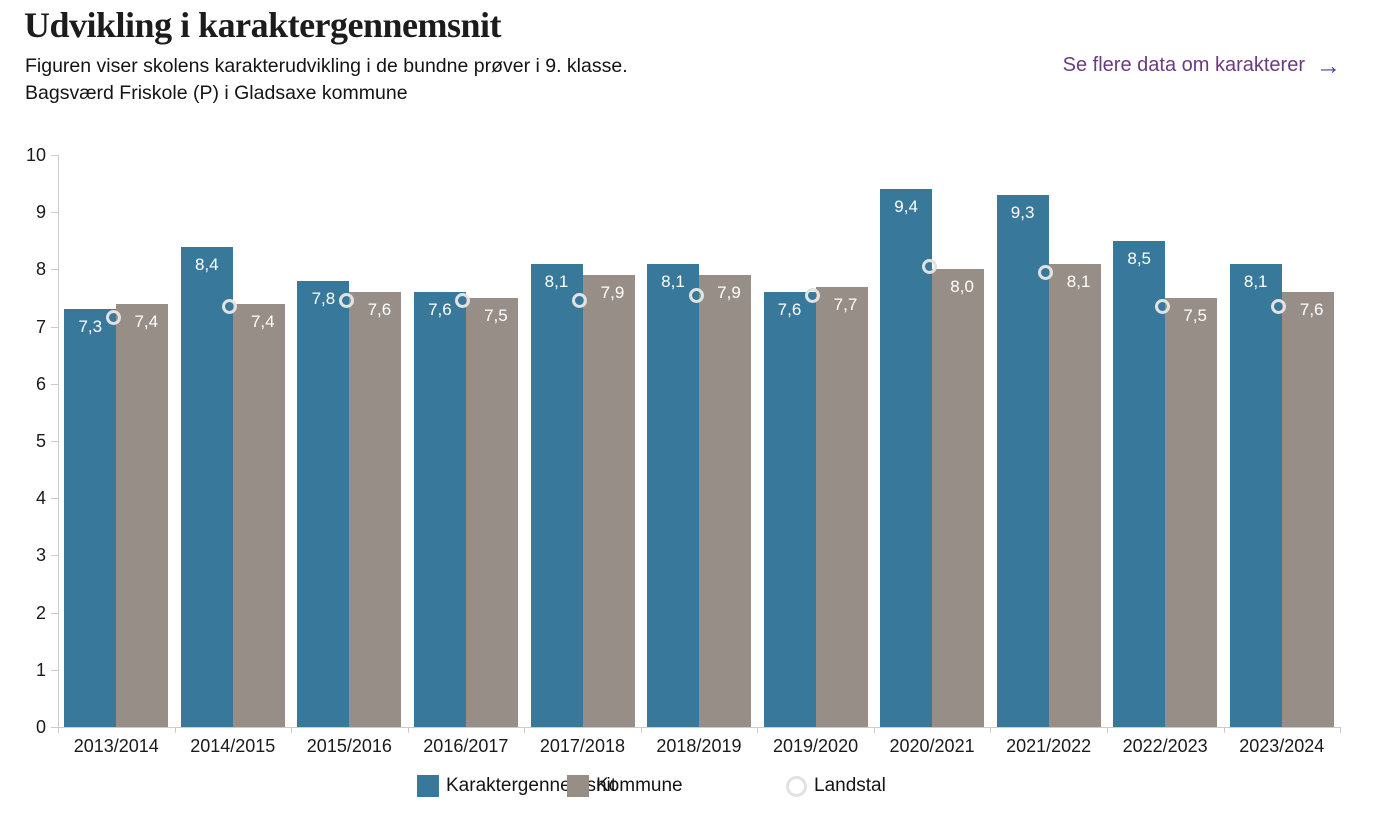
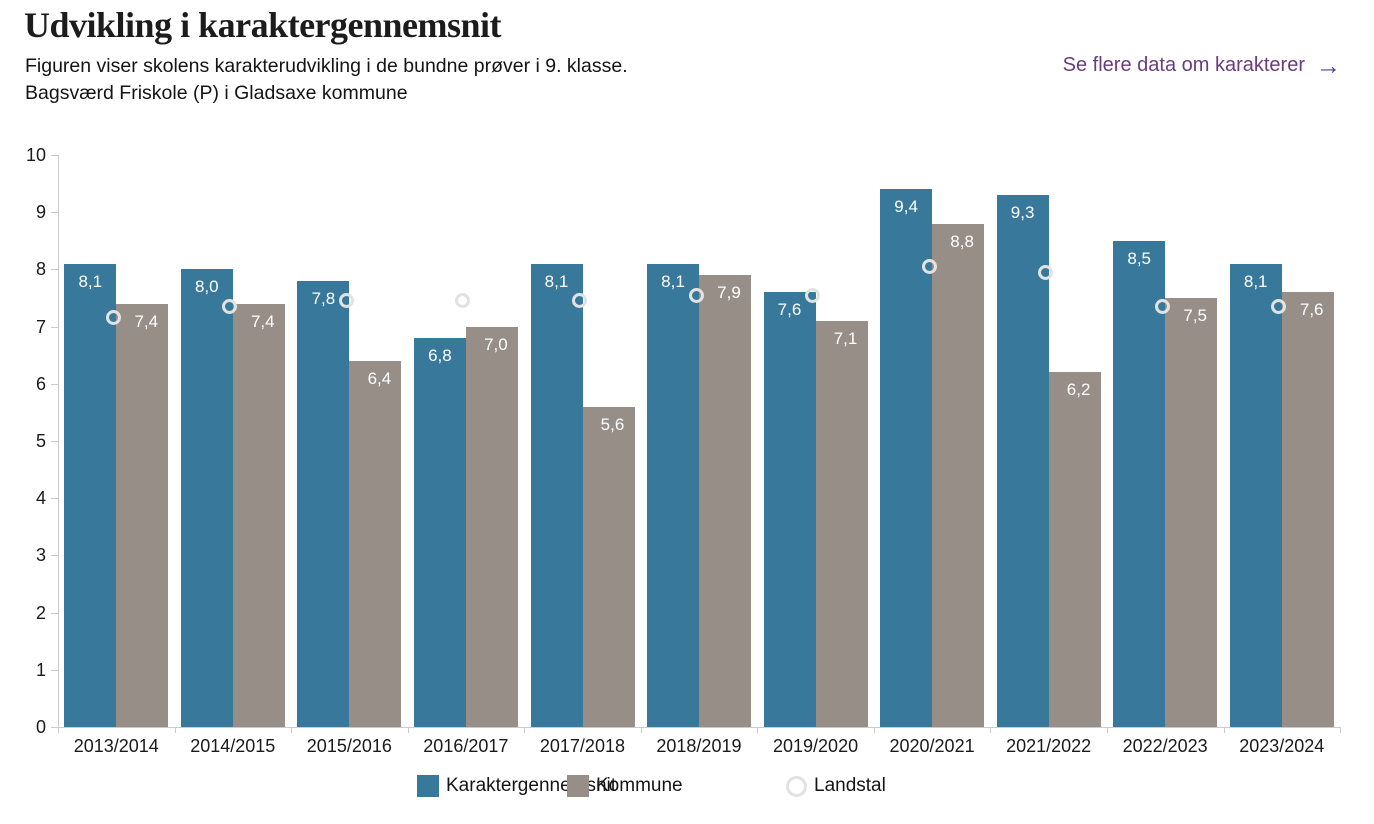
Karaktergennemsnit/2013/2014: 7,3 -> 8,1
Karaktergennemsnit/2014/2015: 8,4 -> 8,0
Kommune/2015/2016: 7,6 -> 6,4
Karaktergennemsnit/2016/2017: 7,6 -> 6,8
Kommune/2016/2017: 7,5 -> 7,0
Kommune/2017/2018: 7,9 -> 5,6
Kommune/2019/2020: 7,7 -> 7,1
Kommune/2020/2021: 8,0 -> 8,8
Kommune/2021/2022: 8,1 -> 6,2
